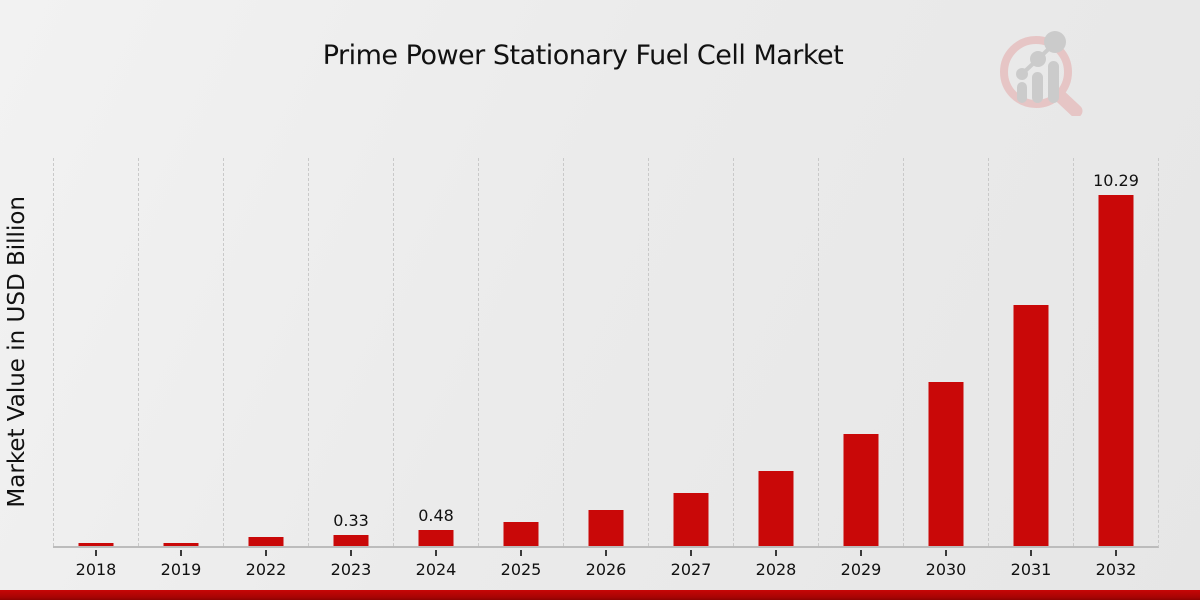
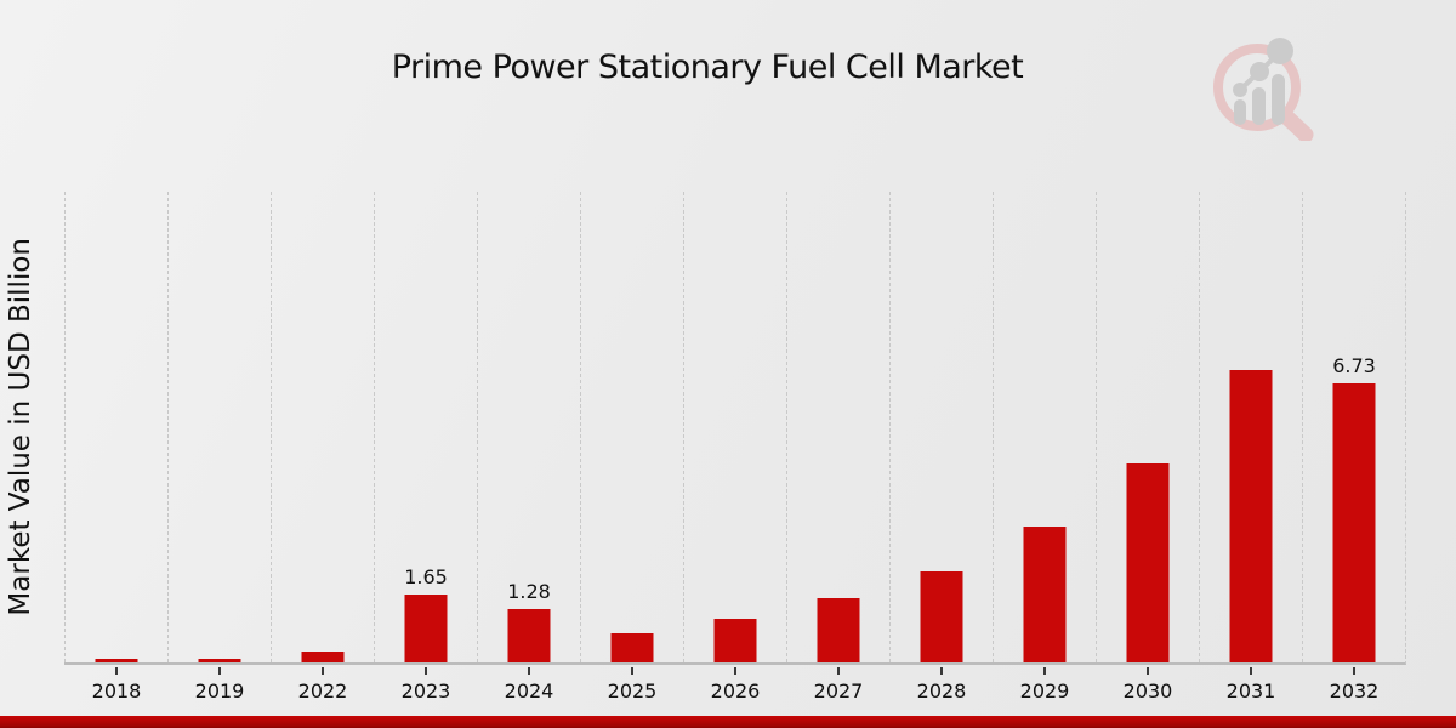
2023: 0.33 -> 1.65
2024: 0.48 -> 1.28
2032: 10.29 -> 6.73
